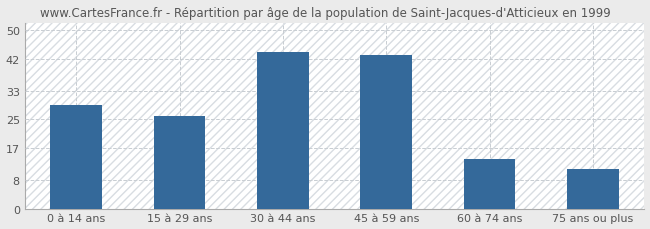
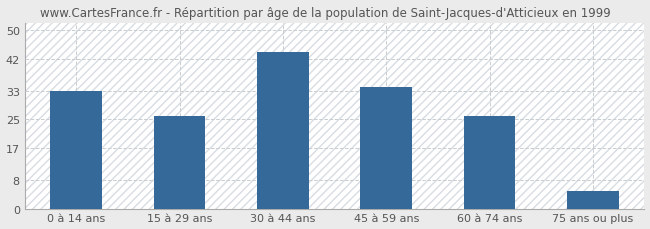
0 à 14 ans: 29 -> 33
45 à 59 ans: 43 -> 34
60 à 74 ans: 14 -> 26
75 ans ou plus: 11 -> 5
